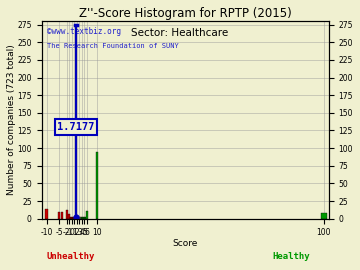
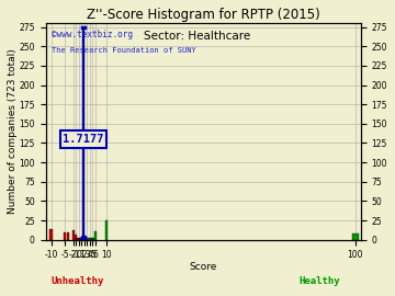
10: 94 -> 25
